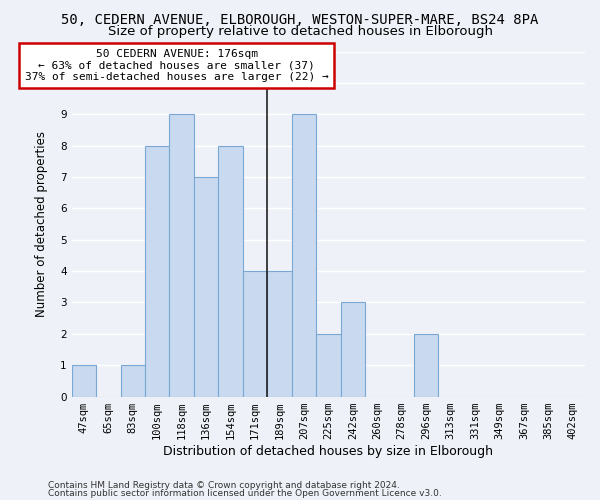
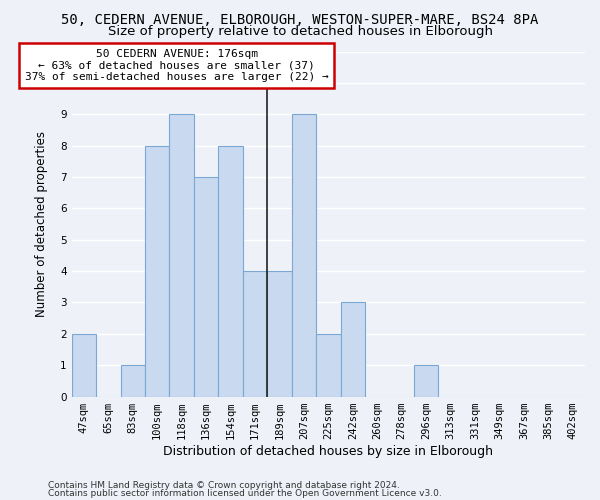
47sqm: 1 -> 2
296sqm: 2 -> 1
